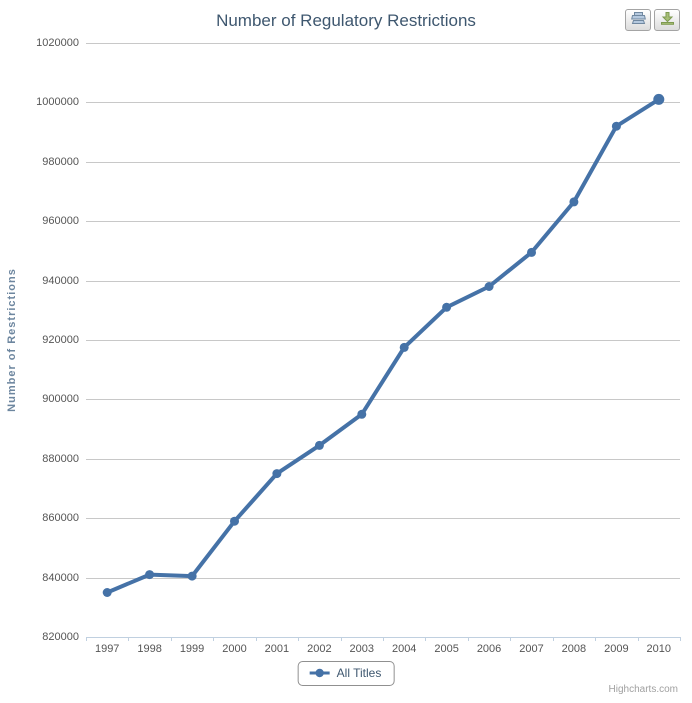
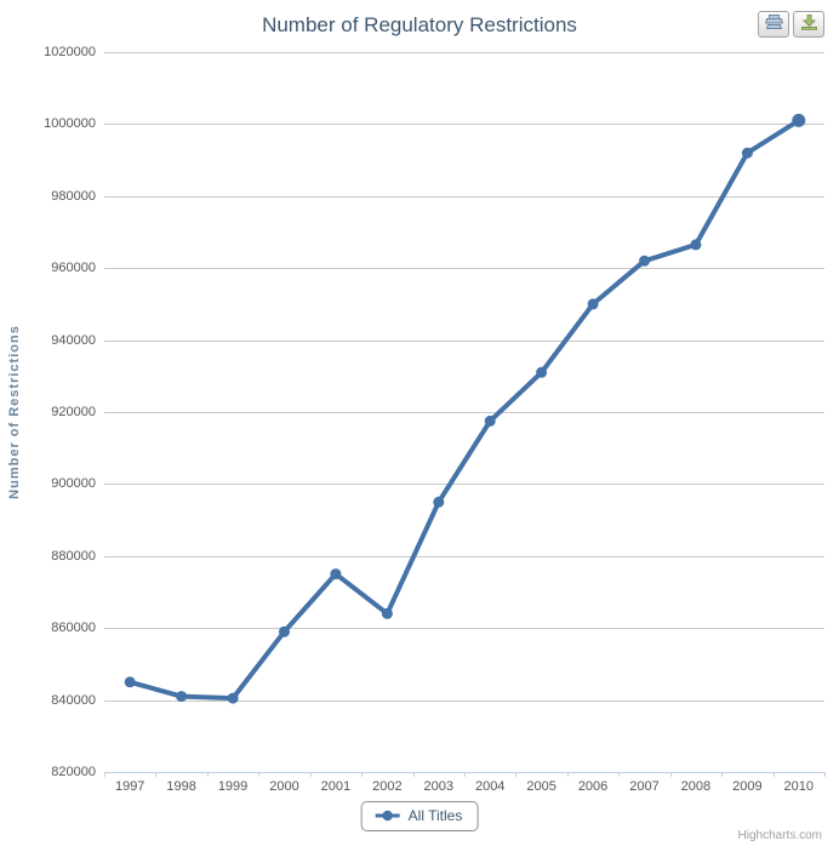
1997: 835000 -> 845000
2002: 884000 -> 864000
2006: 938000 -> 950000
2007: 950000 -> 962000
